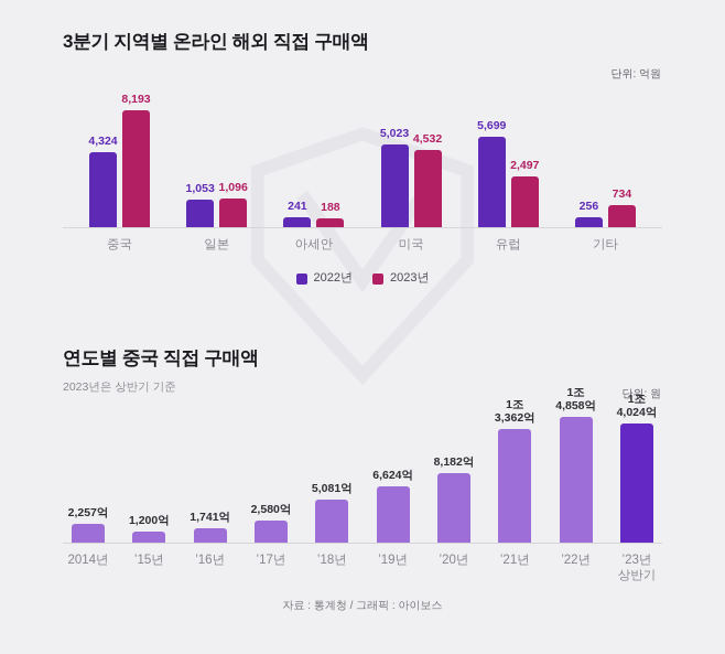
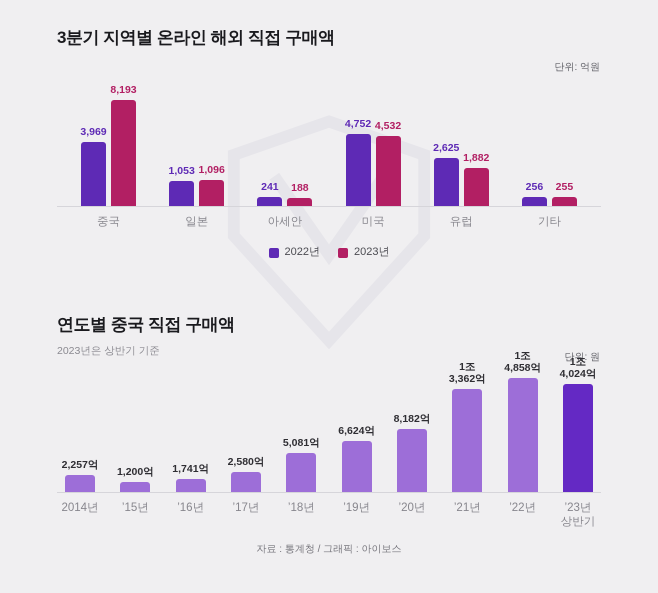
3분기 지역별 온라인 해외 직접 구매액/2022년/중국: 4,324 -> 3,969
3분기 지역별 온라인 해외 직접 구매액/2022년/미국: 5,023 -> 4,752
3분기 지역별 온라인 해외 직접 구매액/2022년/유럽: 5,699 -> 2,625
3분기 지역별 온라인 해외 직접 구매액/2023년/유럽: 2,497 -> 1,882
3분기 지역별 온라인 해외 직접 구매액/2023년/기타: 734 -> 255
